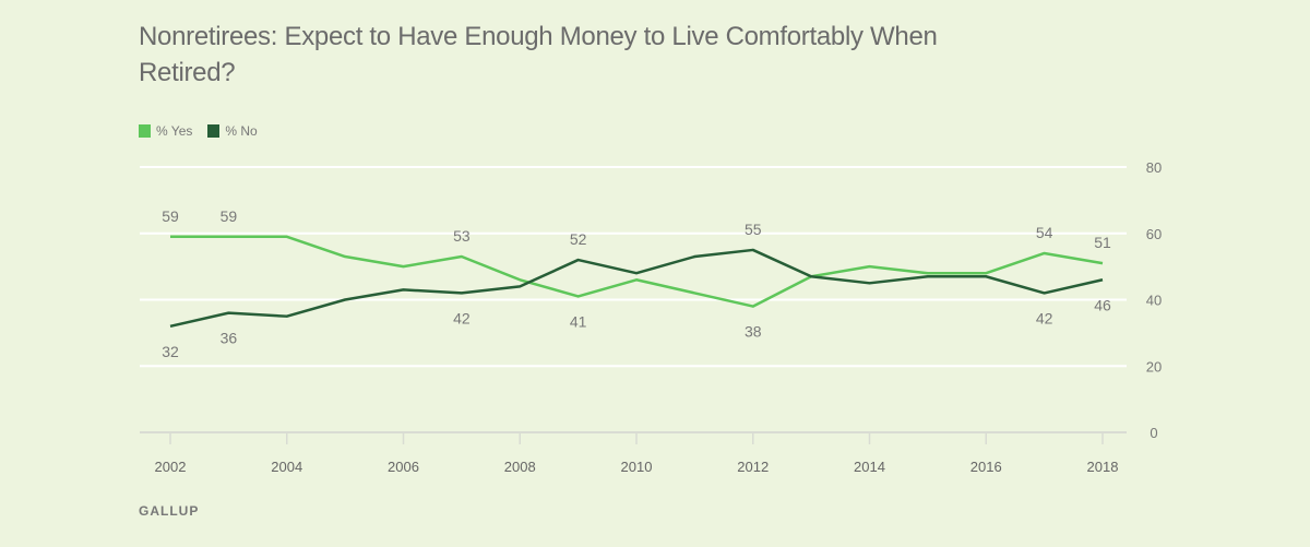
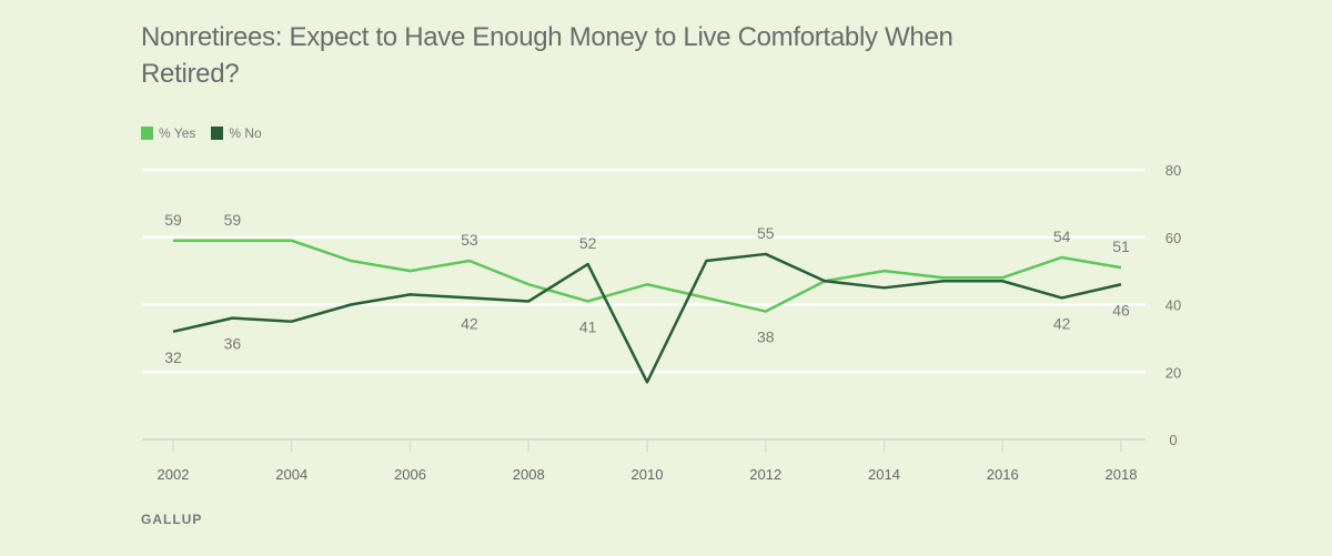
% No/2008: 44 -> 41
% No/2010: 48 -> 17
